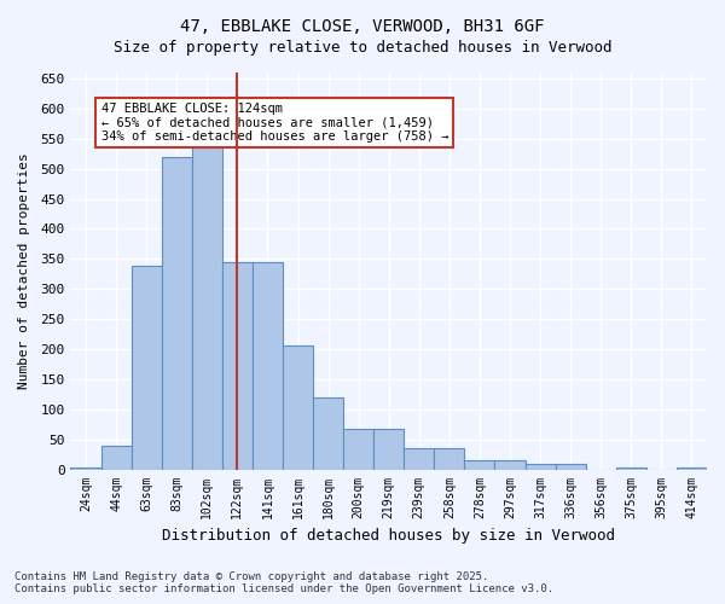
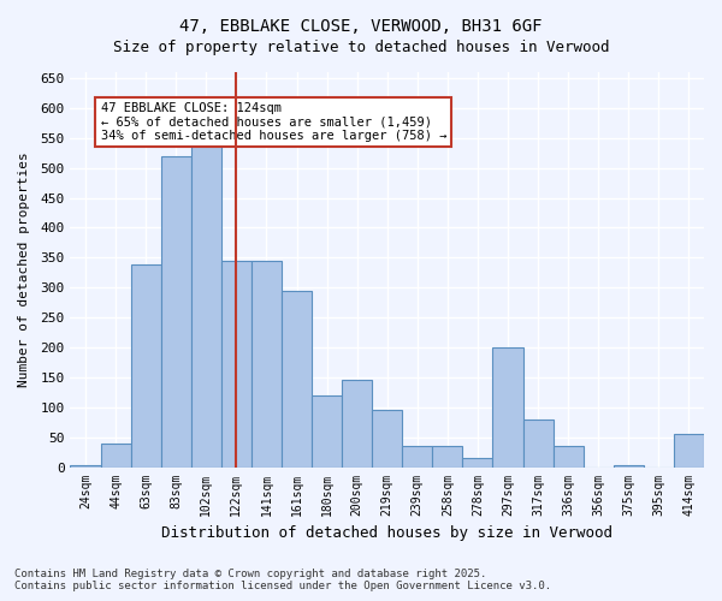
161sqm: 207 -> 295
200sqm: 67 -> 145
219sqm: 67 -> 95
297sqm: 15 -> 200
317sqm: 10 -> 80
336sqm: 10 -> 35
414sqm: 3 -> 55
